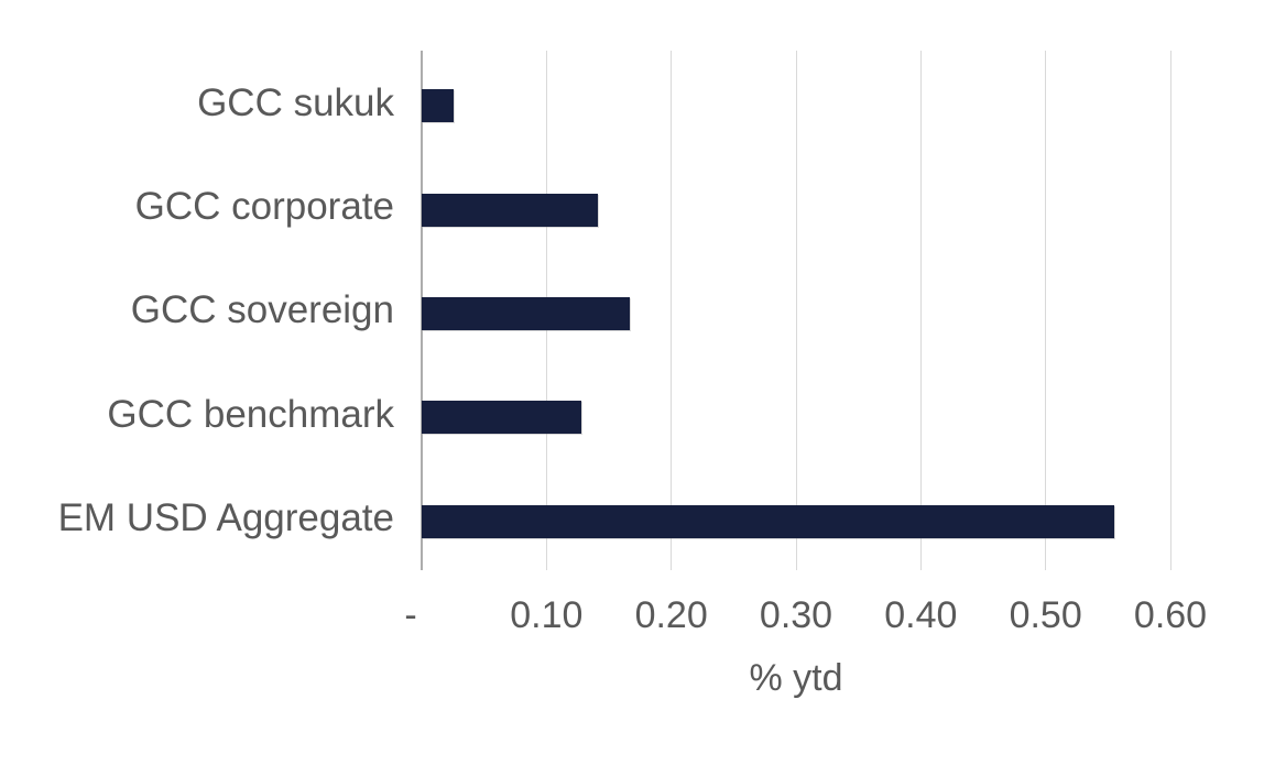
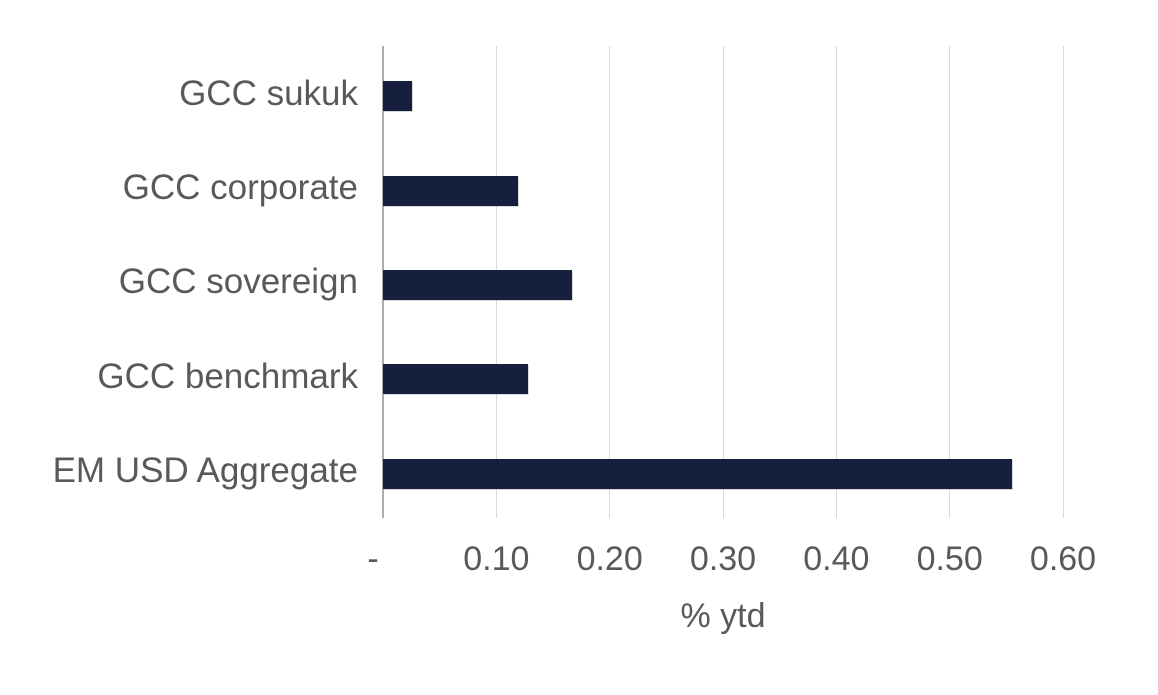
GCC corporate: 0.141 -> 0.119
